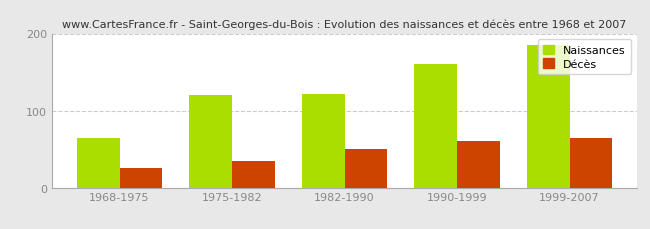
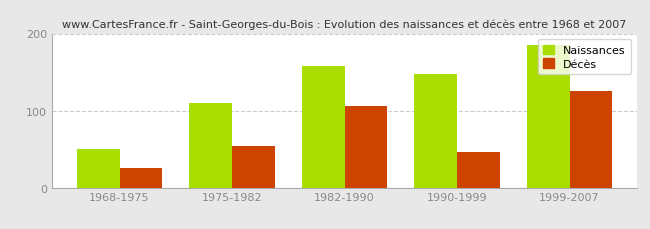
Naissances/1968-1975: 65 -> 50
Naissances/1975-1982: 120 -> 110
Décès/1975-1982: 35 -> 54
Naissances/1982-1990: 122 -> 158
Décès/1982-1990: 50 -> 106
Naissances/1990-1999: 160 -> 148
Décès/1990-1999: 60 -> 46
Décès/1999-2007: 65 -> 126
